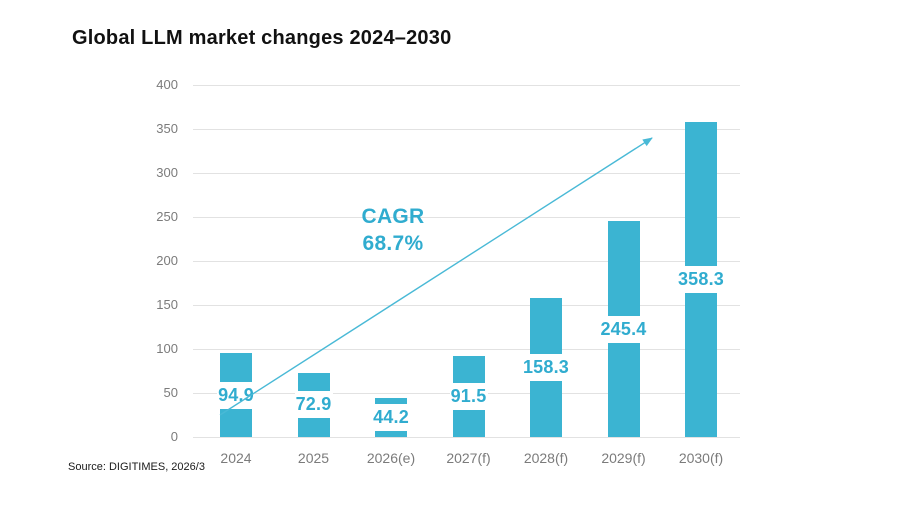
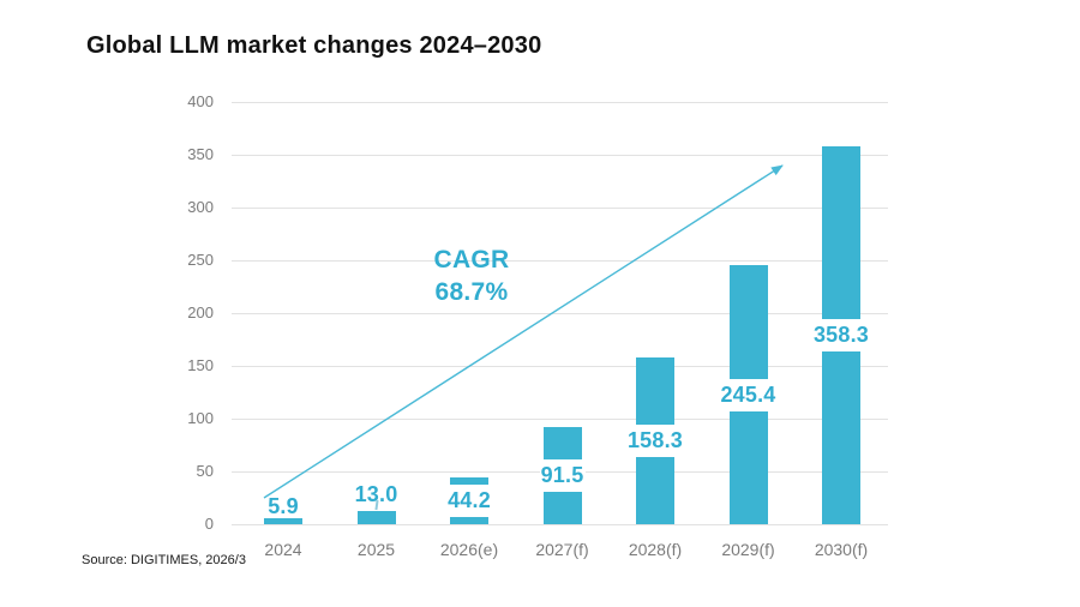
2024: 94.9 -> 5.9
2025: 72.9 -> 13.0
